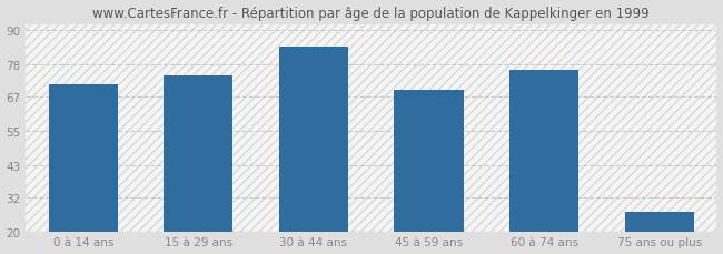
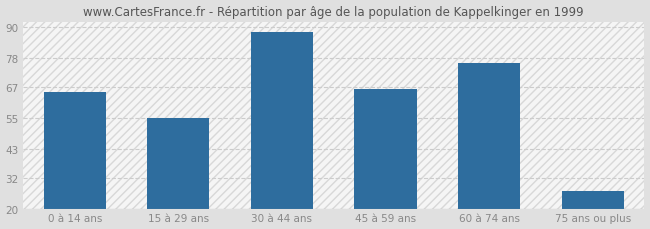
0 à 14 ans: 71 -> 65
15 à 29 ans: 74 -> 55
30 à 44 ans: 84 -> 88
45 à 59 ans: 69 -> 66
